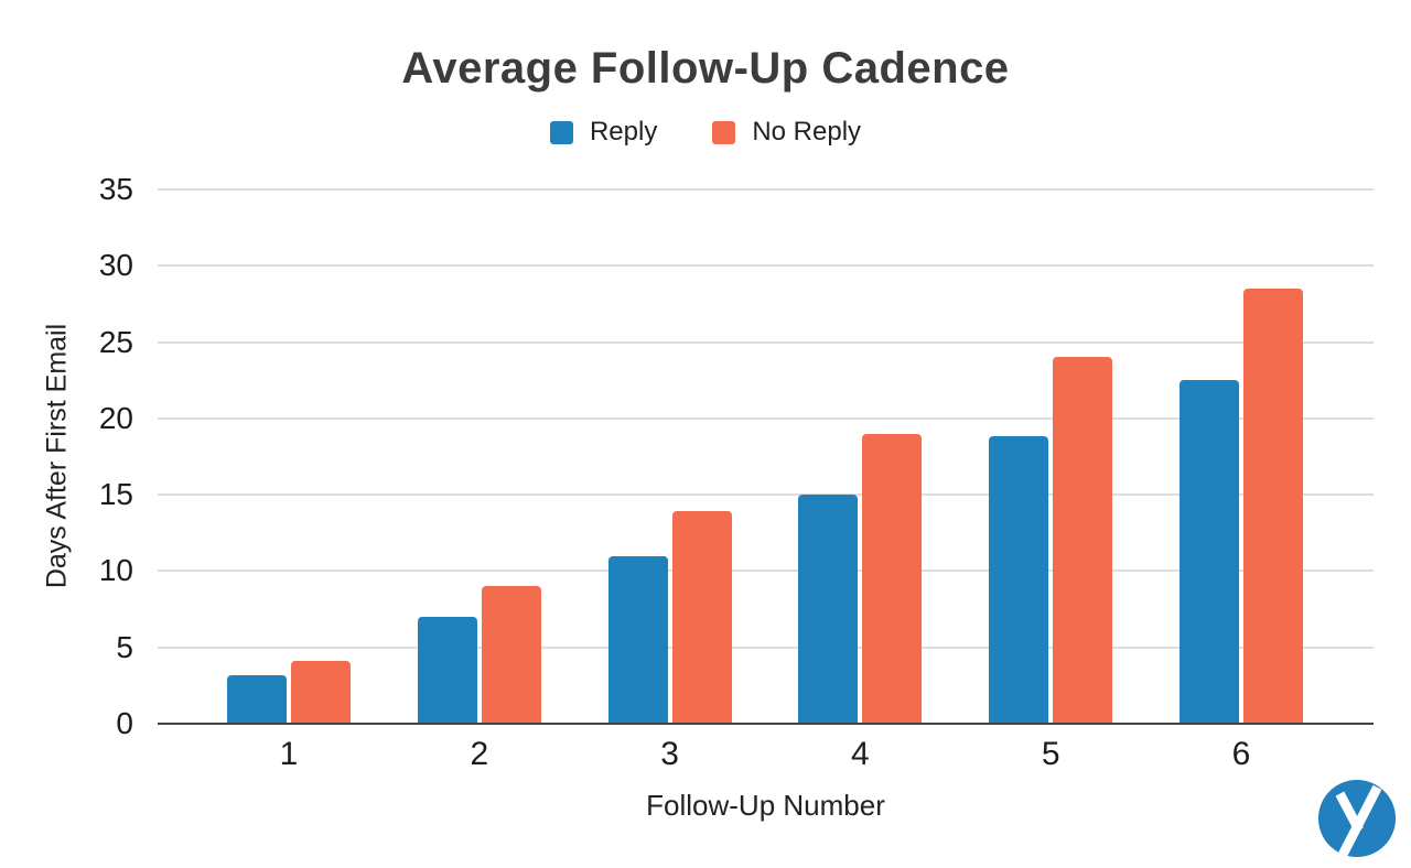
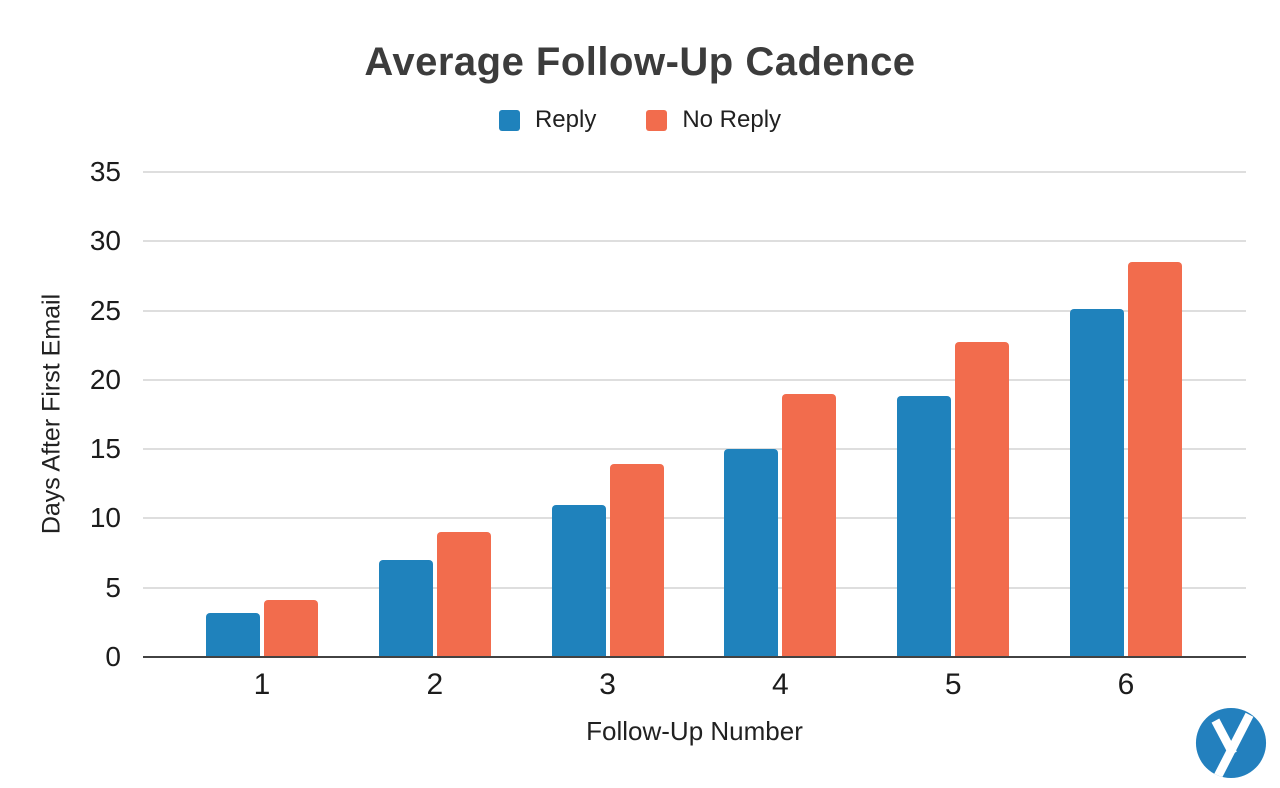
No Reply/5: 24.0 -> 22.7
Reply/6: 22.5 -> 25.1
